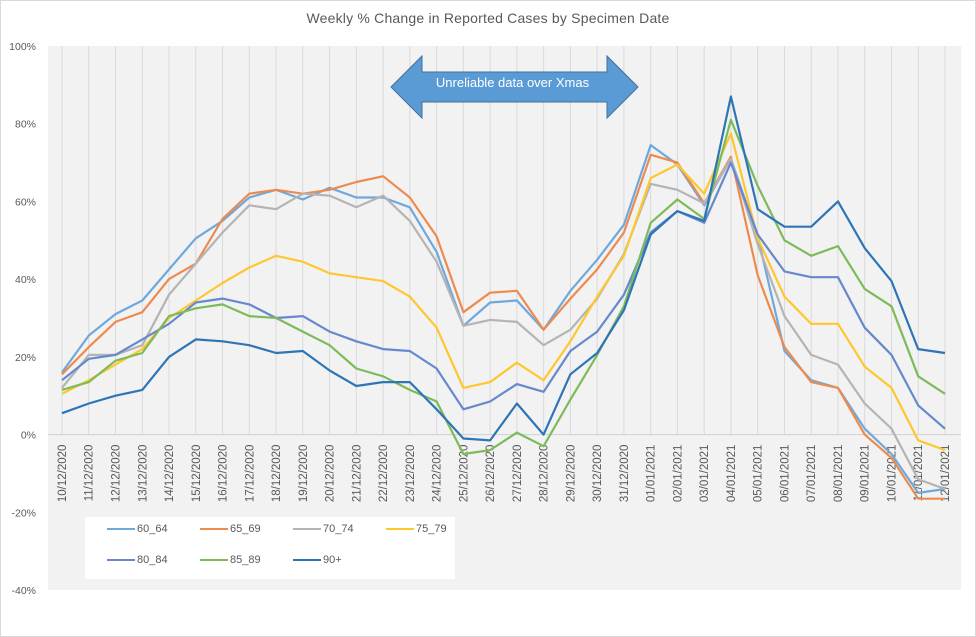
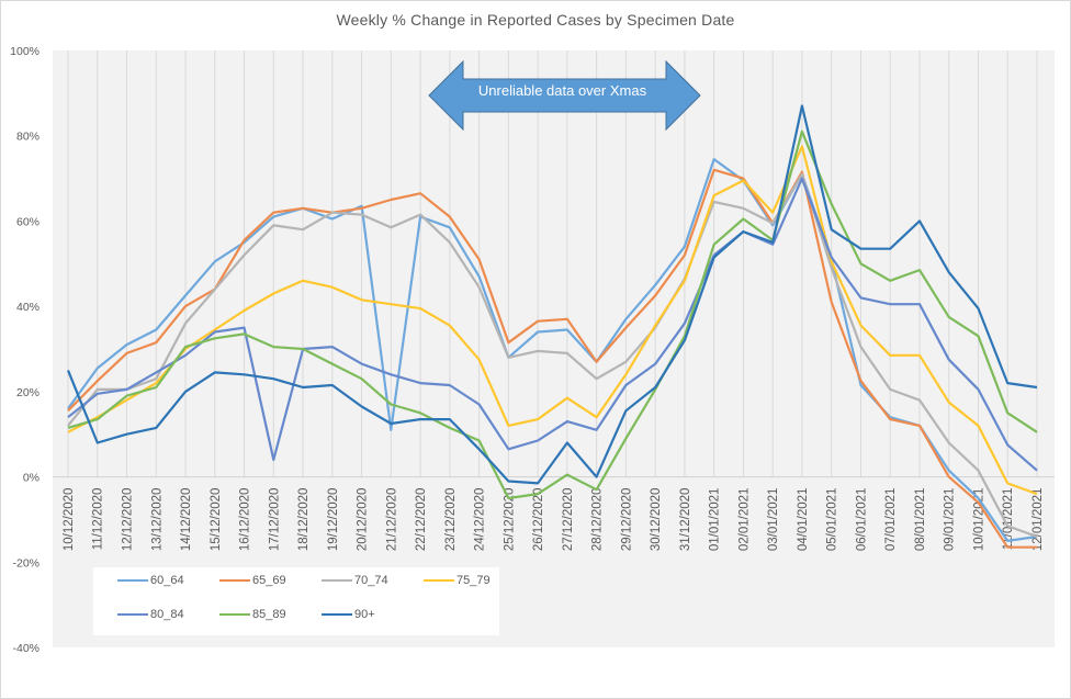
90+/10/12/2020: 6% -> 25%
80_84/17/12/2020: 34% -> 4%
60_64/21/12/2020: 61% -> 11%
